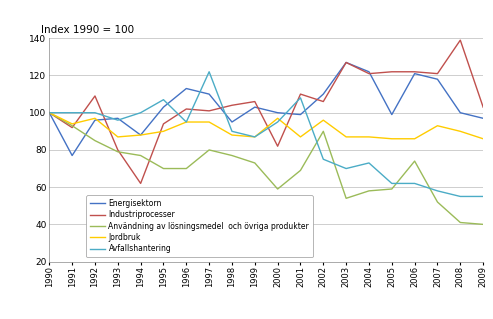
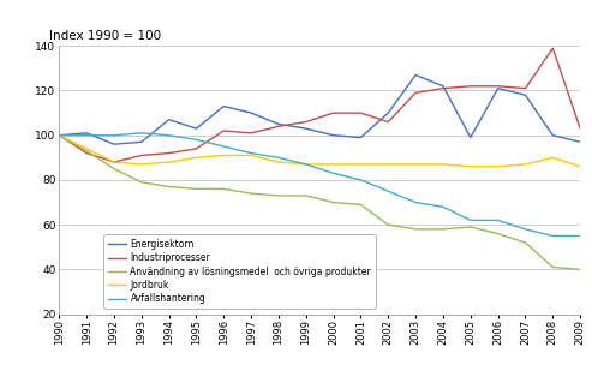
Energisektorn/1991: 77 -> 101
Industriprocesser/1992: 109 -> 88
Jordbruk/1992: 97 -> 88
Industriprocesser/1993: 80 -> 91
Avfallshantering/1993: 96 -> 101
Energisektorn/1994: 88 -> 107
Industriprocesser/1994: 62 -> 92
Användning av lösningsmedel och övriga produkter/1995: 70 -> 76
Avfallshantering/1995: 107 -> 98
Användning av lösningsmedel och övriga produkter/1996: 70 -> 76
Jordbruk/1996: 95 -> 91
Användning av lösningsmedel och övriga produkter/1997: 80 -> 74
Jordbruk/1997: 95 -> 91
Avfallshantering/1997: 122 -> 92
Energisektorn/1998: 95 -> 105
Användning av lösningsmedel och övriga produkter/1998: 77 -> 73
Industriprocesser/2000: 82 -> 110
Användning av lösningsmedel och övriga produkter/2000: 59 -> 70
Jordbruk/2000: 97 -> 87
Avfallshantering/2000: 95 -> 83
Avfallshantering/2001: 108 -> 80
Användning av lösningsmedel och övriga produkter/2002: 90 -> 60
Jordbruk/2002: 96 -> 87
Industriprocesser/2003: 127 -> 119
Användning av lösningsmedel och övriga produkter/2003: 54 -> 58
Avfallshantering/2004: 73 -> 68
Användning av lösningsmedel och övriga produkter/2006: 74 -> 56
Jordbruk/2007: 93 -> 87
